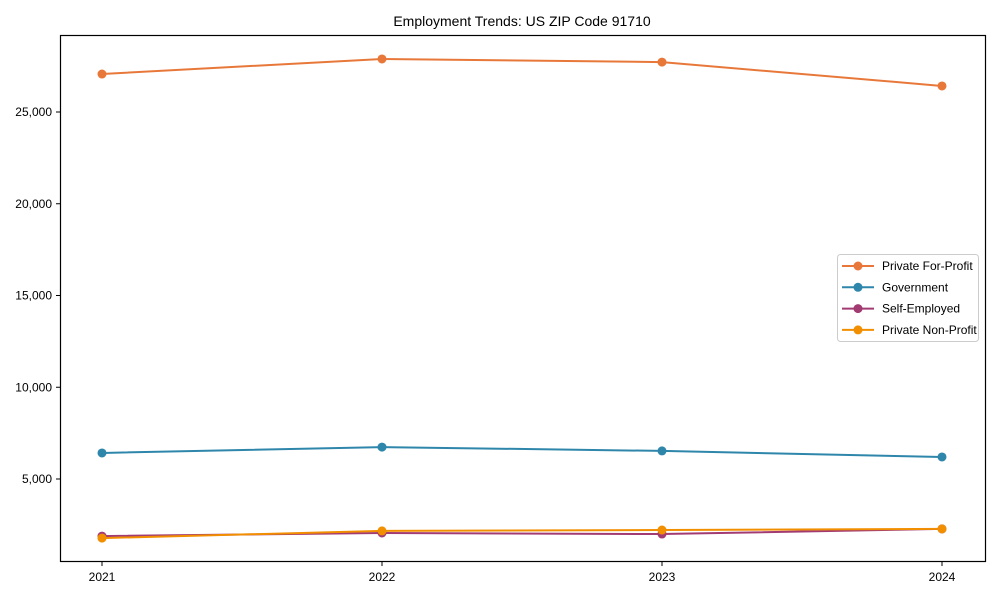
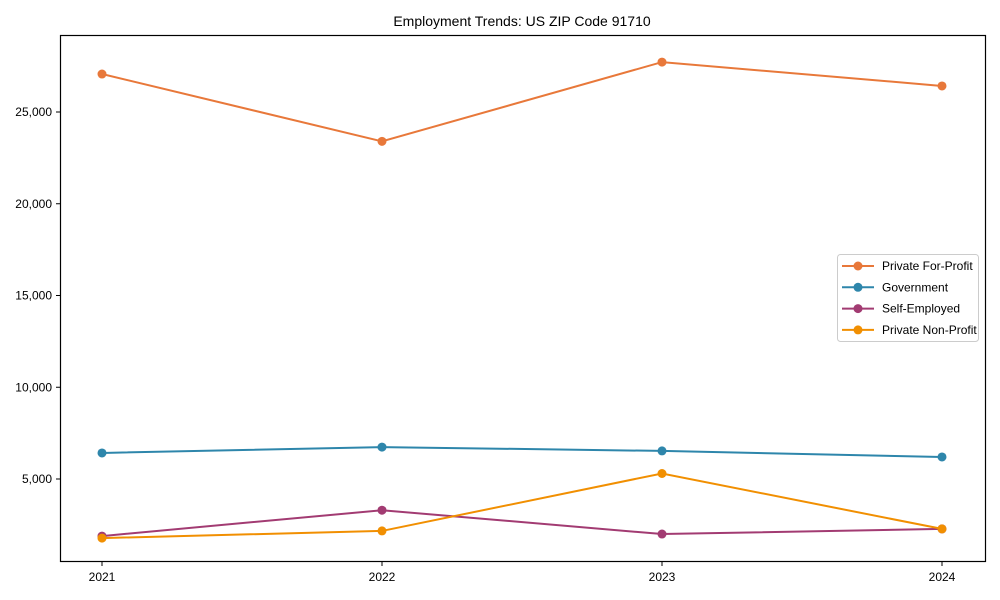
Private For-Profit/2022: 27900 -> 23400
Self-Employed/2022: 2100 -> 3300
Private Non-Profit/2023: 2200 -> 5300
